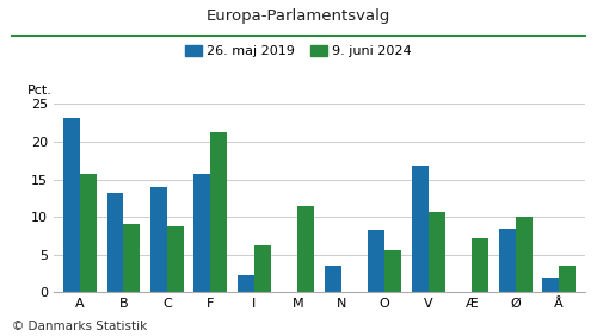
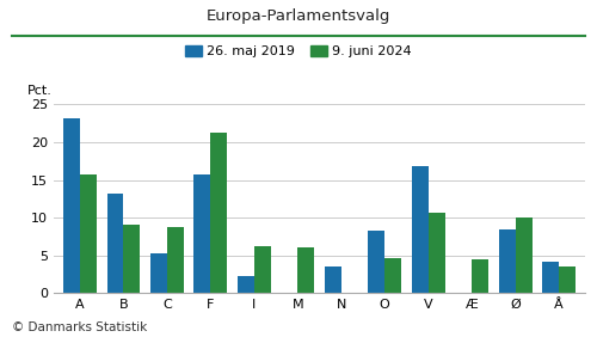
26. maj 2019/C: 14.0 -> 5.2
9. juni 2024/M: 11.4 -> 6.1
9. juni 2024/O: 5.6 -> 4.7
9. juni 2024/Æ: 7.2 -> 4.5
26. maj 2019/Å: 2.0 -> 4.2
